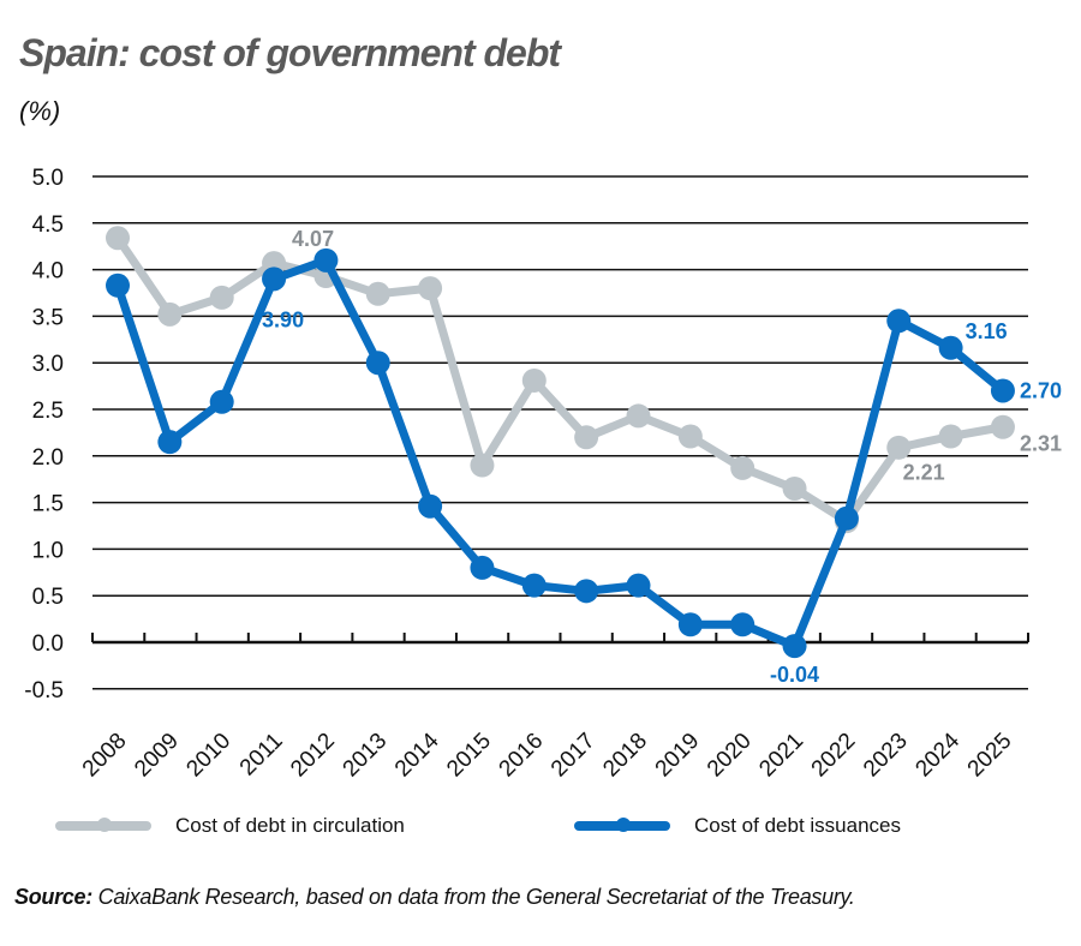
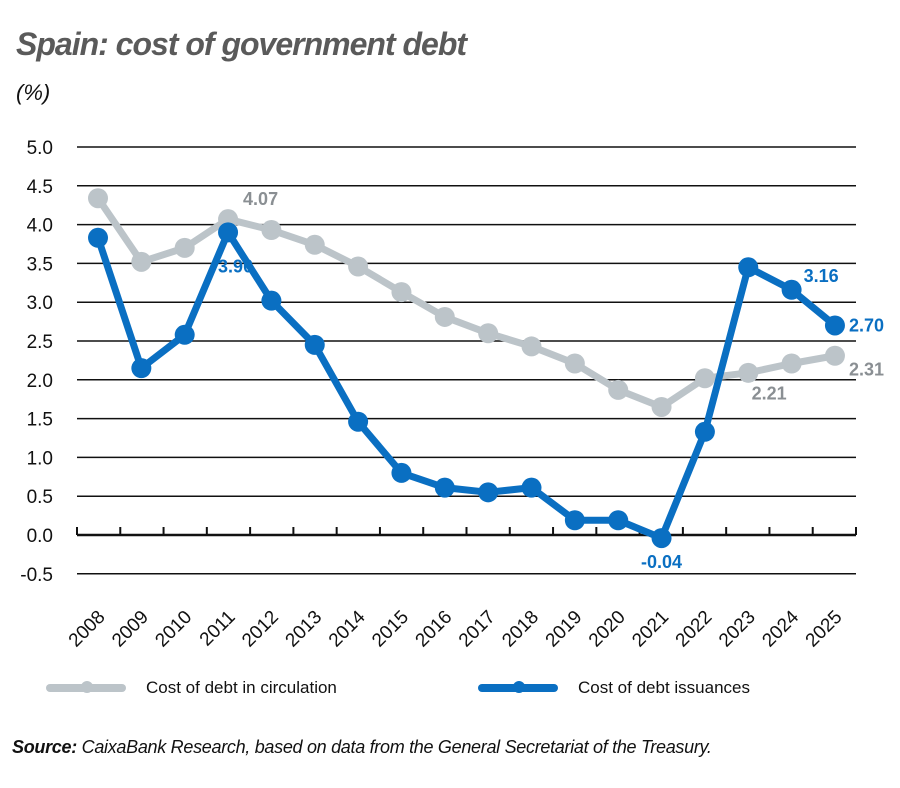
Cost of debt issuances/2012: 4.1 -> 3.0
Cost of debt issuances/2013: 3.0 -> 2.5
Cost of debt in circulation/2014: 3.8 -> 3.5
Cost of debt in circulation/2015: 1.9 -> 3.1
Cost of debt in circulation/2017: 2.2 -> 2.6
Cost of debt in circulation/2022: 1.3 -> 2.0
